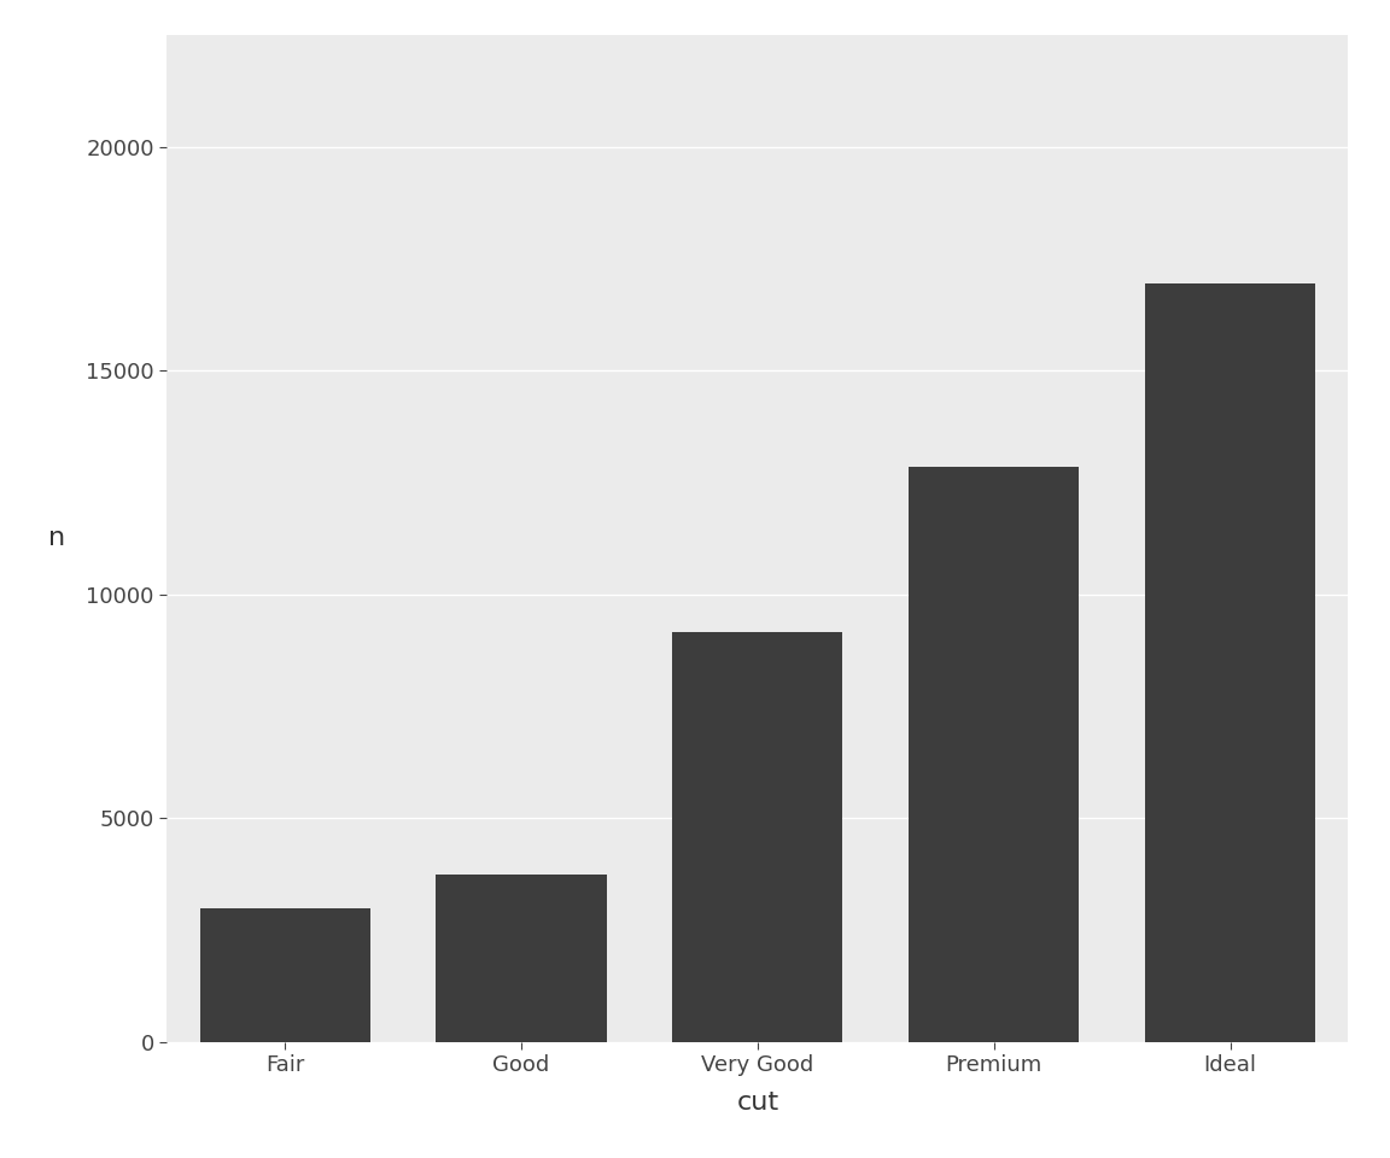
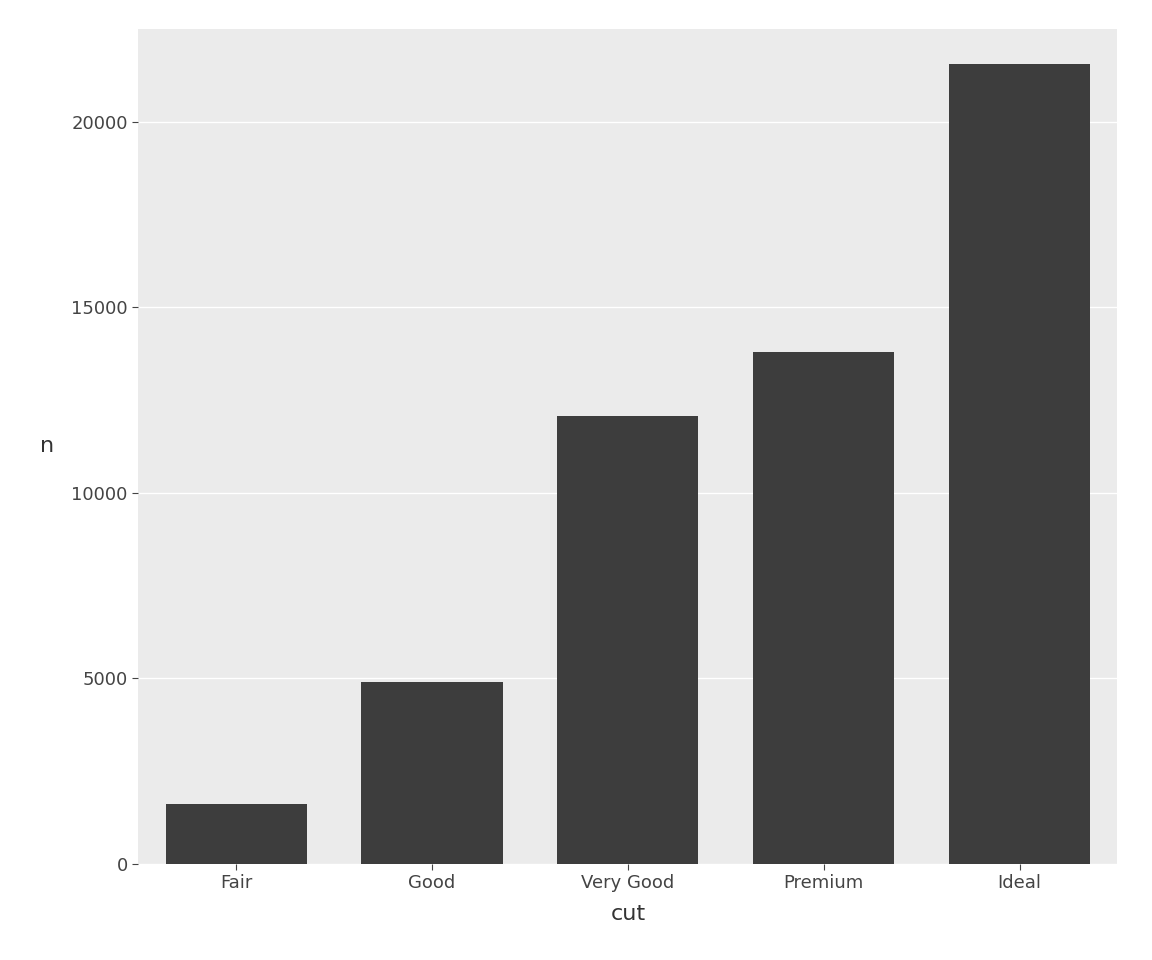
Fair: 3000 -> 1610
Good: 3750 -> 4910
Very Good: 9150 -> 12080
Premium: 12850 -> 13790
Ideal: 16950 -> 21550
